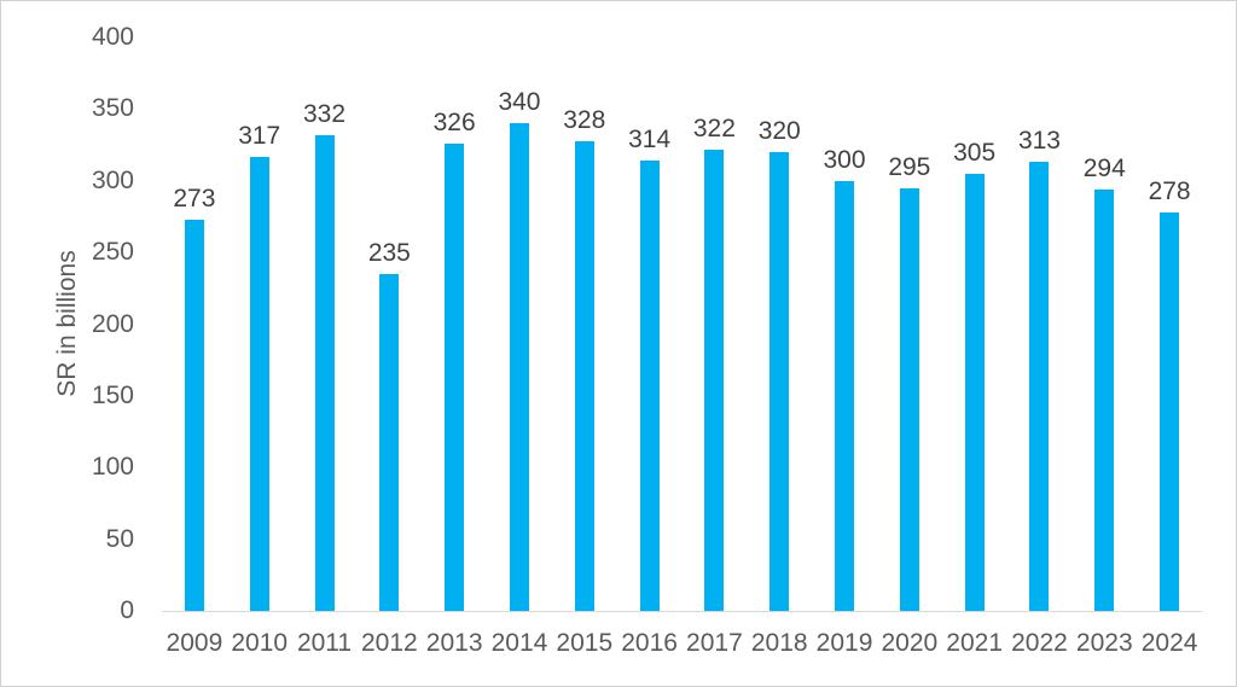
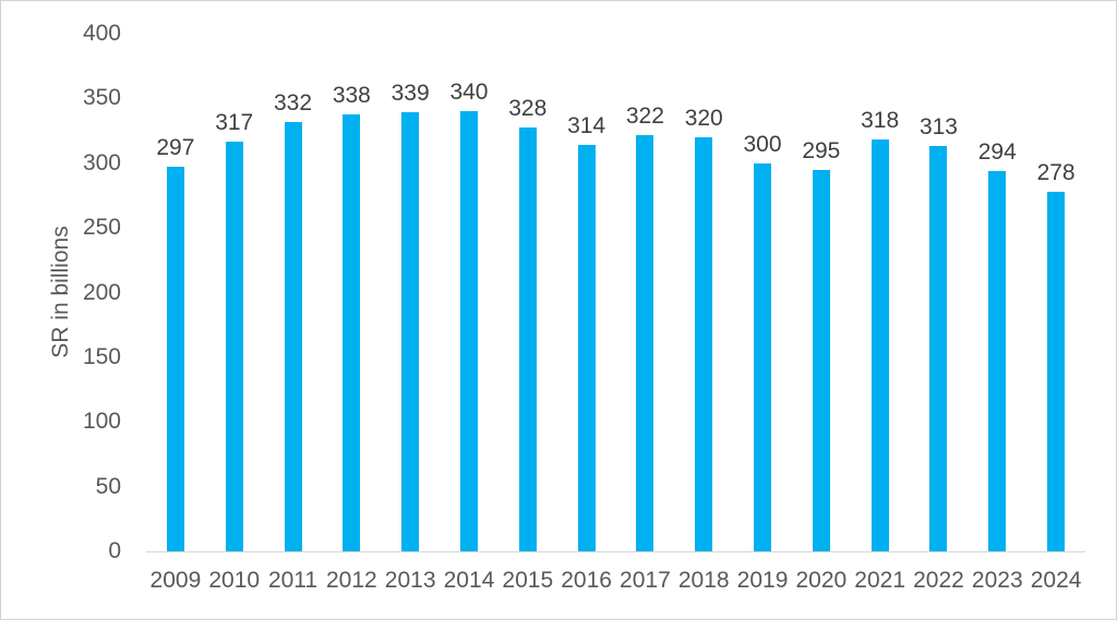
2009: 273 -> 297
2012: 235 -> 338
2013: 326 -> 339
2021: 305 -> 318
